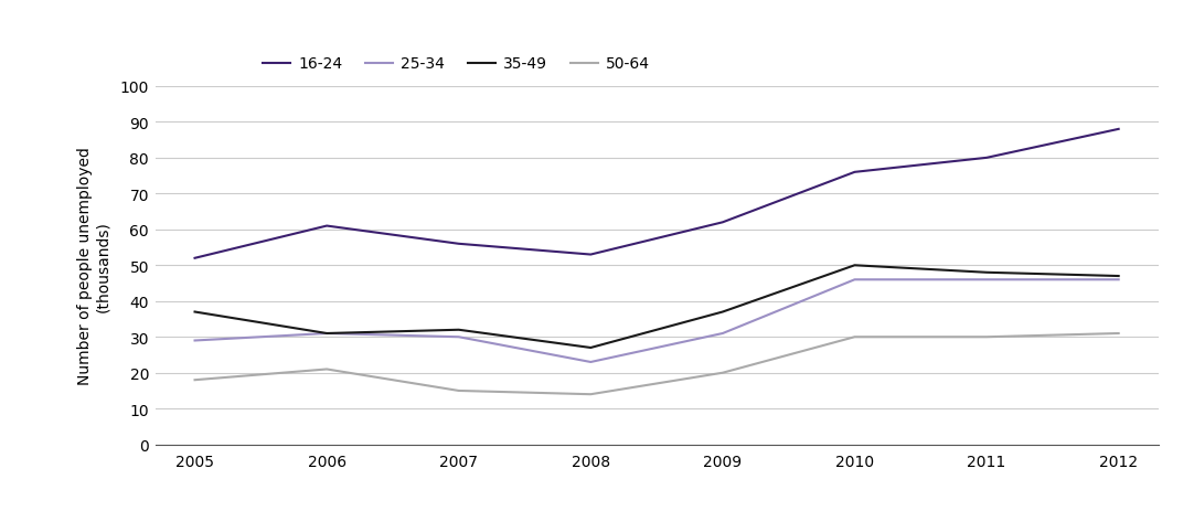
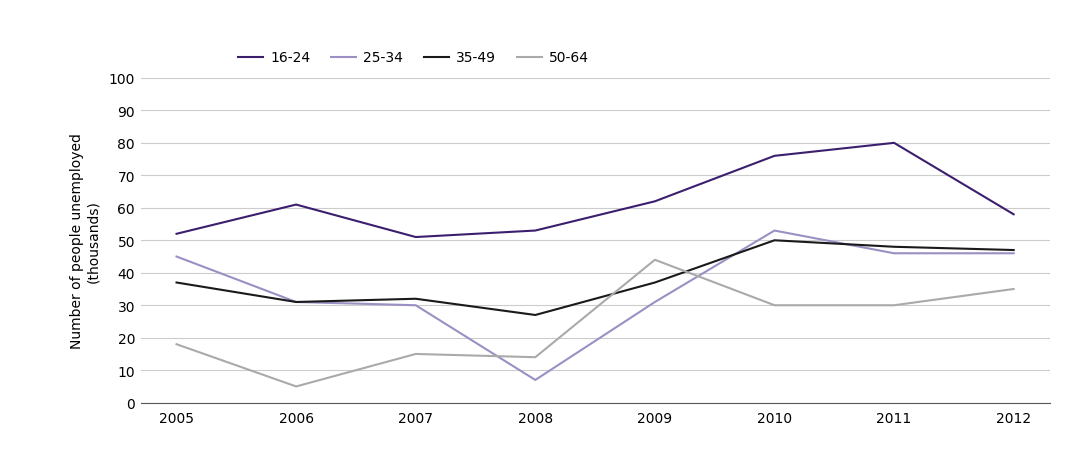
25-34/2005: 29 -> 45
50-64/2006: 21 -> 5
16-24/2007: 56 -> 51
25-34/2008: 23 -> 7
50-64/2009: 20 -> 44
25-34/2010: 46 -> 53
16-24/2012: 88 -> 58
50-64/2012: 31 -> 35
